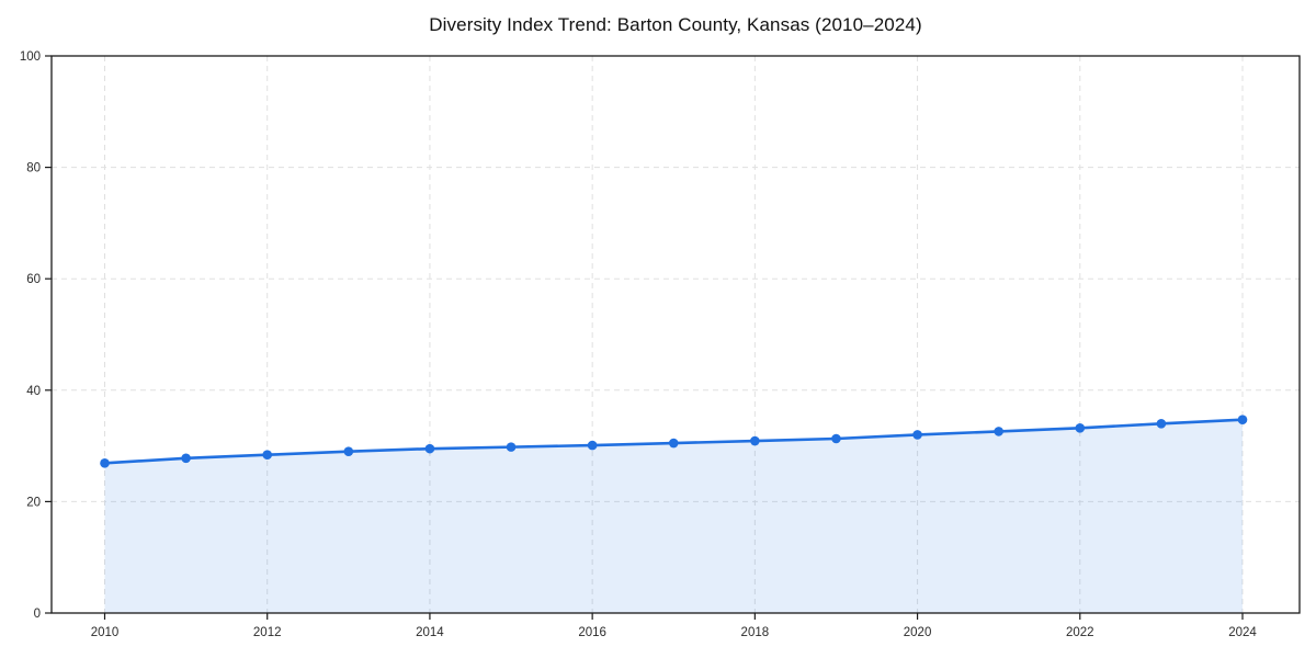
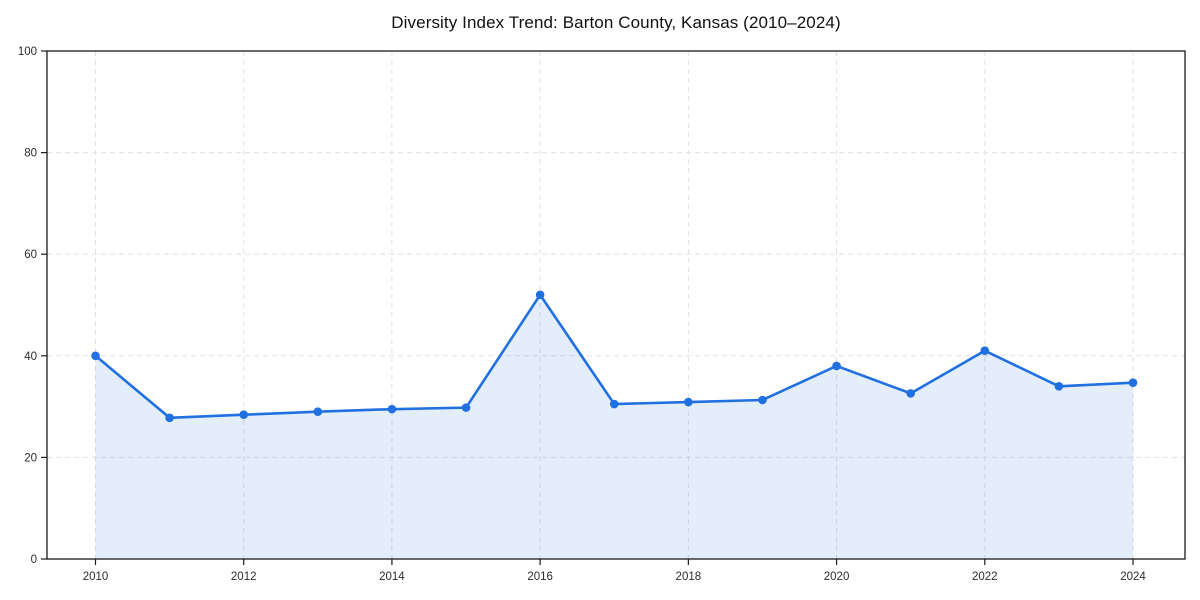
2010: 27 -> 40
2016: 30 -> 52
2020: 32 -> 38
2022: 33 -> 41
